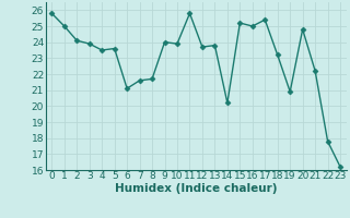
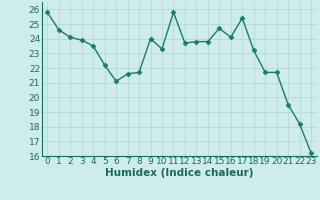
1: 25.0 -> 24.6
5: 23.6 -> 22.2
10: 23.9 -> 23.3
14: 20.2 -> 23.8
15: 25.2 -> 24.7
16: 25.0 -> 24.1
19: 20.9 -> 21.7
20: 24.8 -> 21.7
21: 22.2 -> 19.5
22: 17.8 -> 18.2
